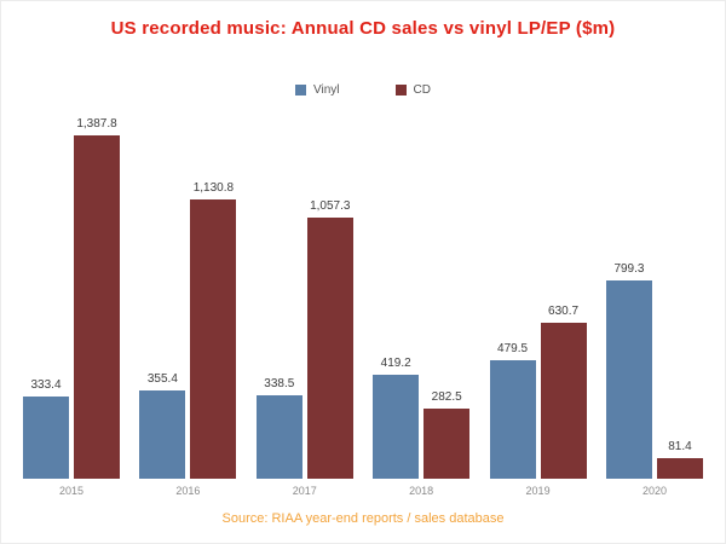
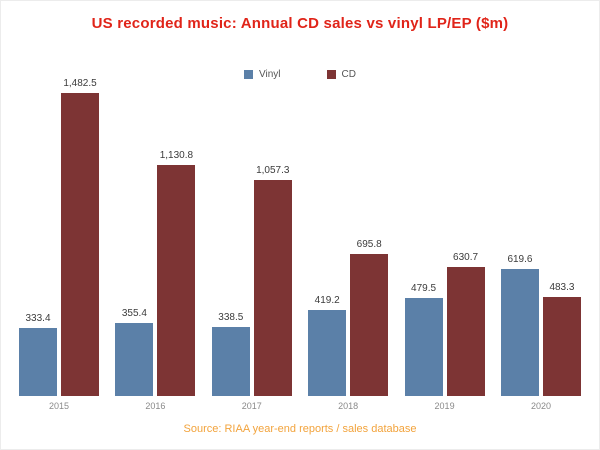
CD/2015: 1,387.8 -> 1,482.5
CD/2018: 282.5 -> 695.8
Vinyl/2020: 799.3 -> 619.6
CD/2020: 81.4 -> 483.3
